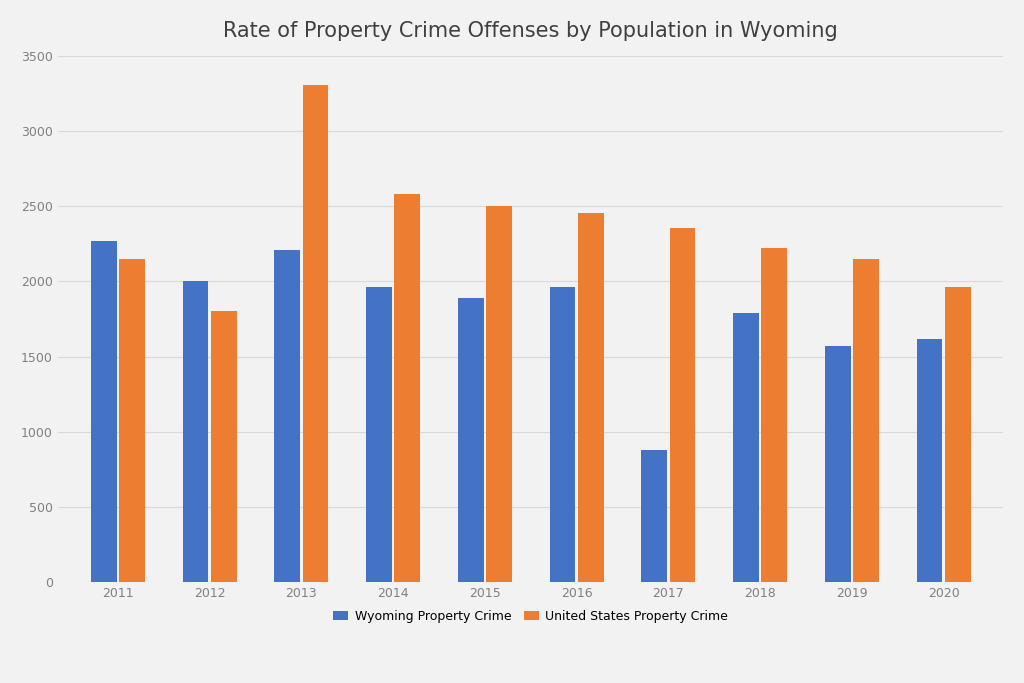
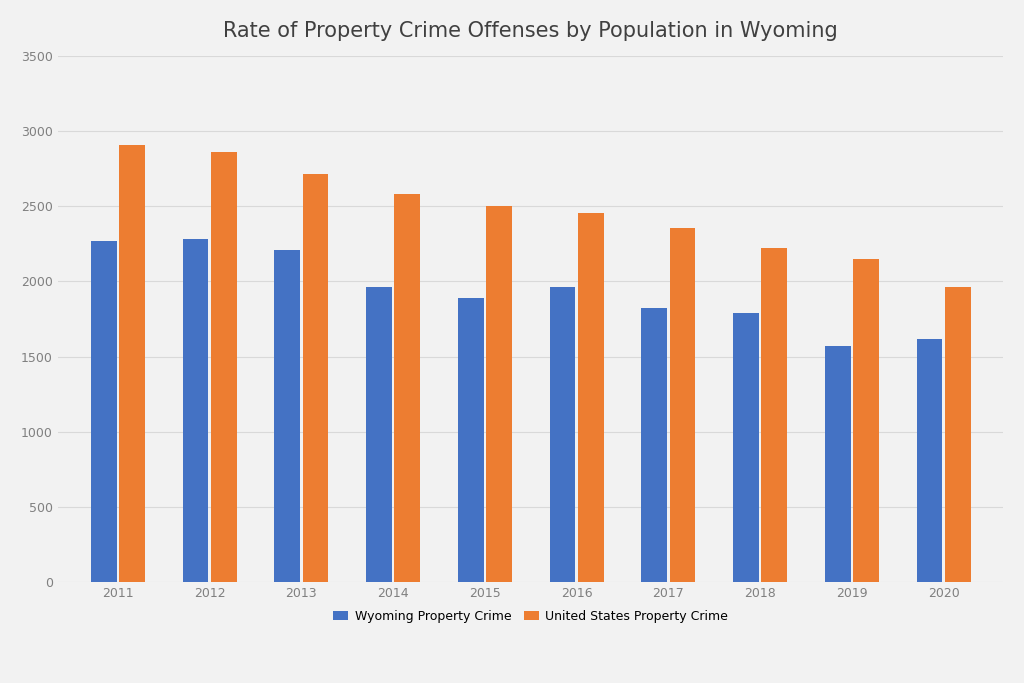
United States Property Crime/2011: 2150 -> 2910
Wyoming Property Crime/2012: 2000 -> 2280
United States Property Crime/2012: 1800 -> 2860
United States Property Crime/2013: 3310 -> 2720
Wyoming Property Crime/2017: 880 -> 1820
